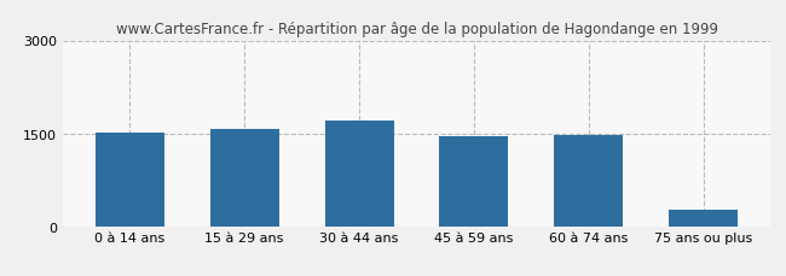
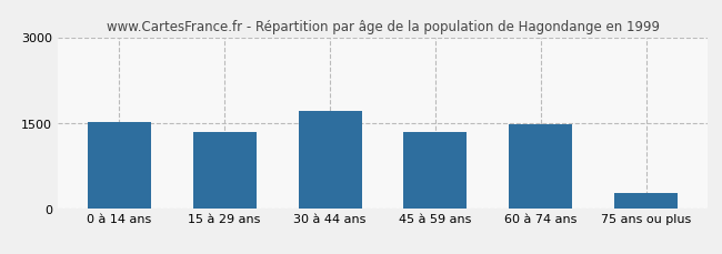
15 à 29 ans: 1570 -> 1340
45 à 59 ans: 1460 -> 1340
